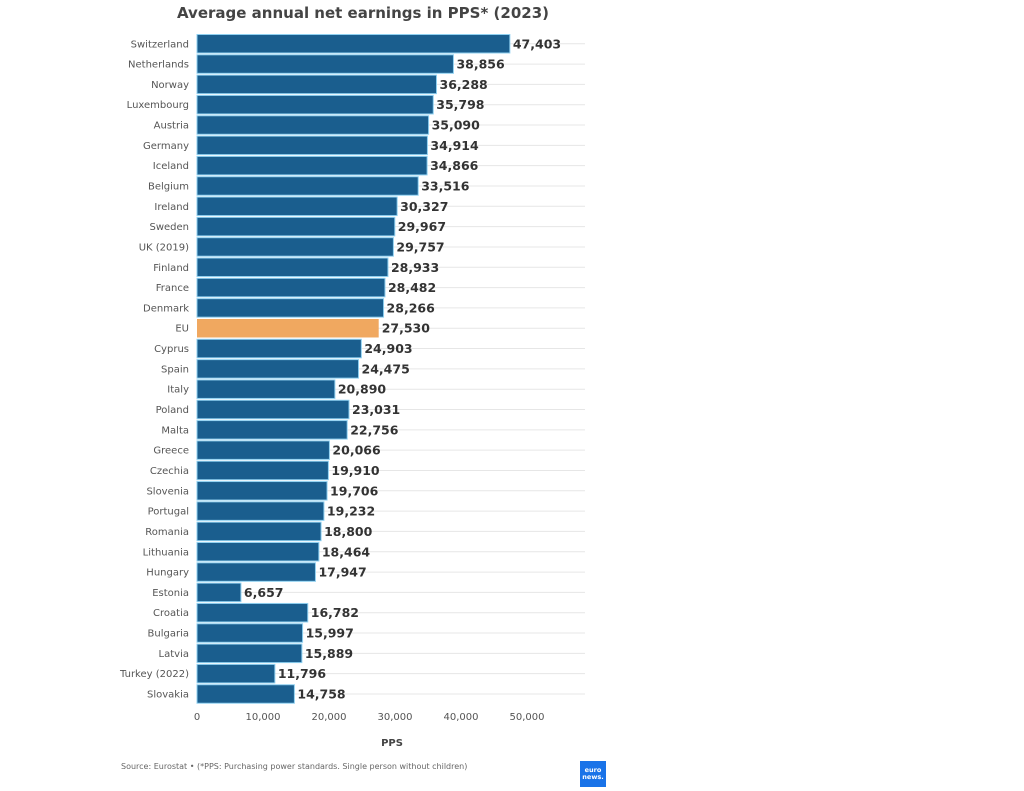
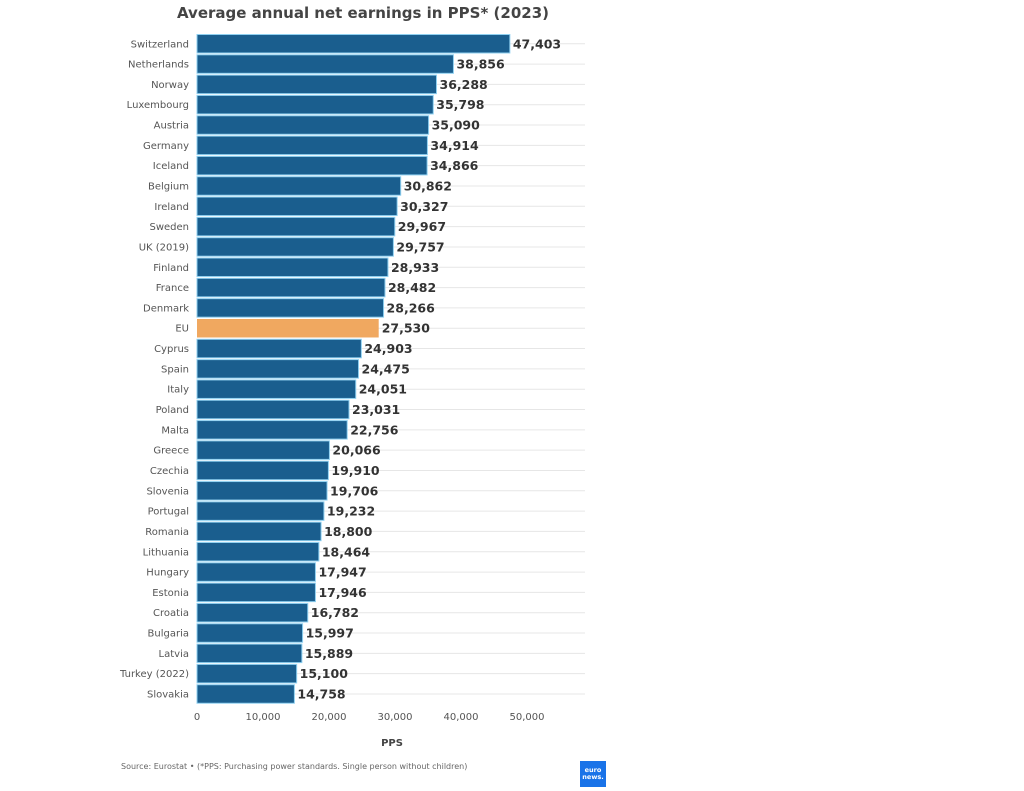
Belgium: 33,516 -> 30,862
Italy: 20,890 -> 24,051
Estonia: 6,657 -> 17,946
Turkey (2022): 11,796 -> 15,100
